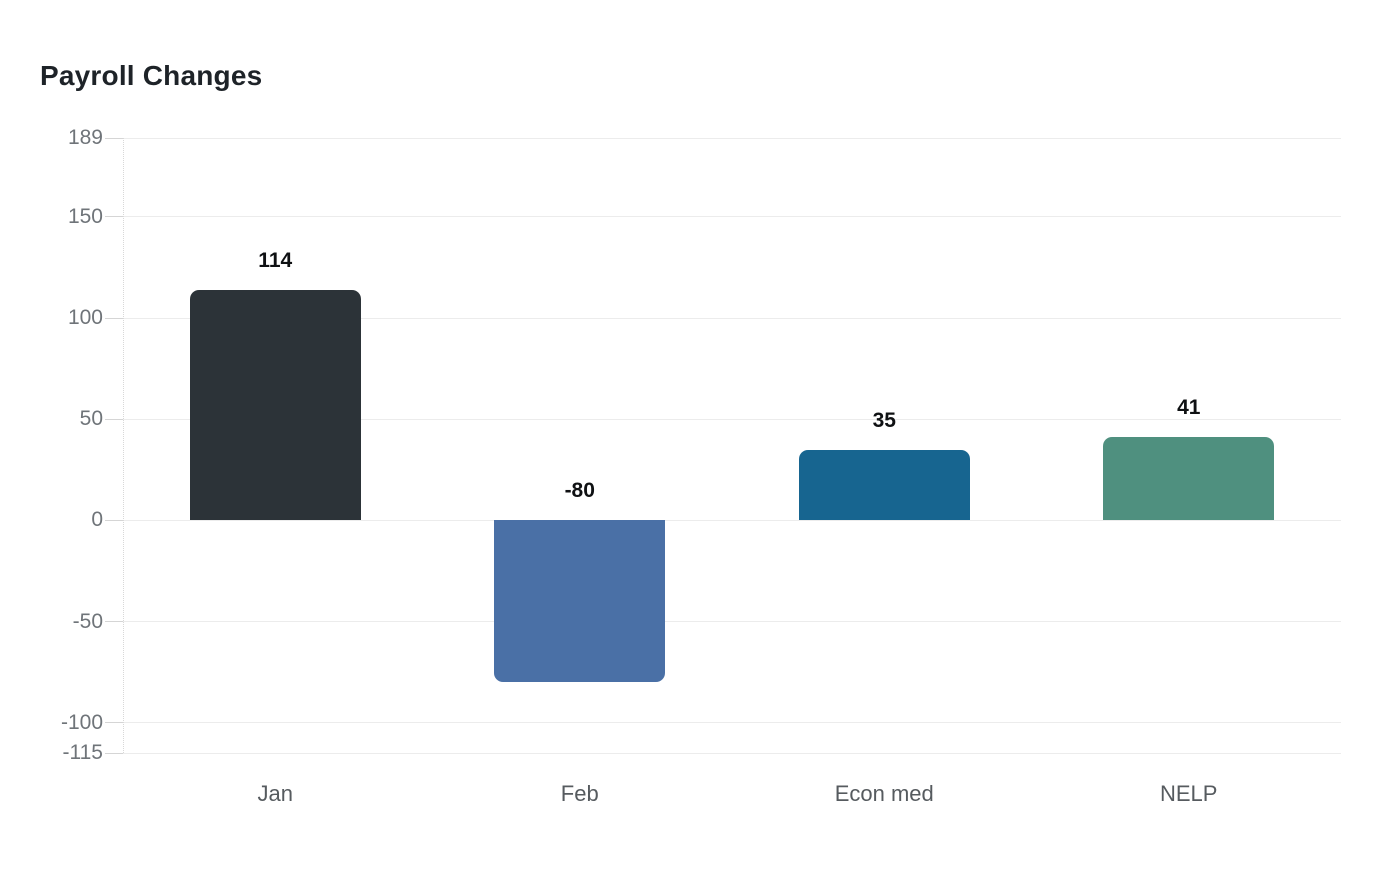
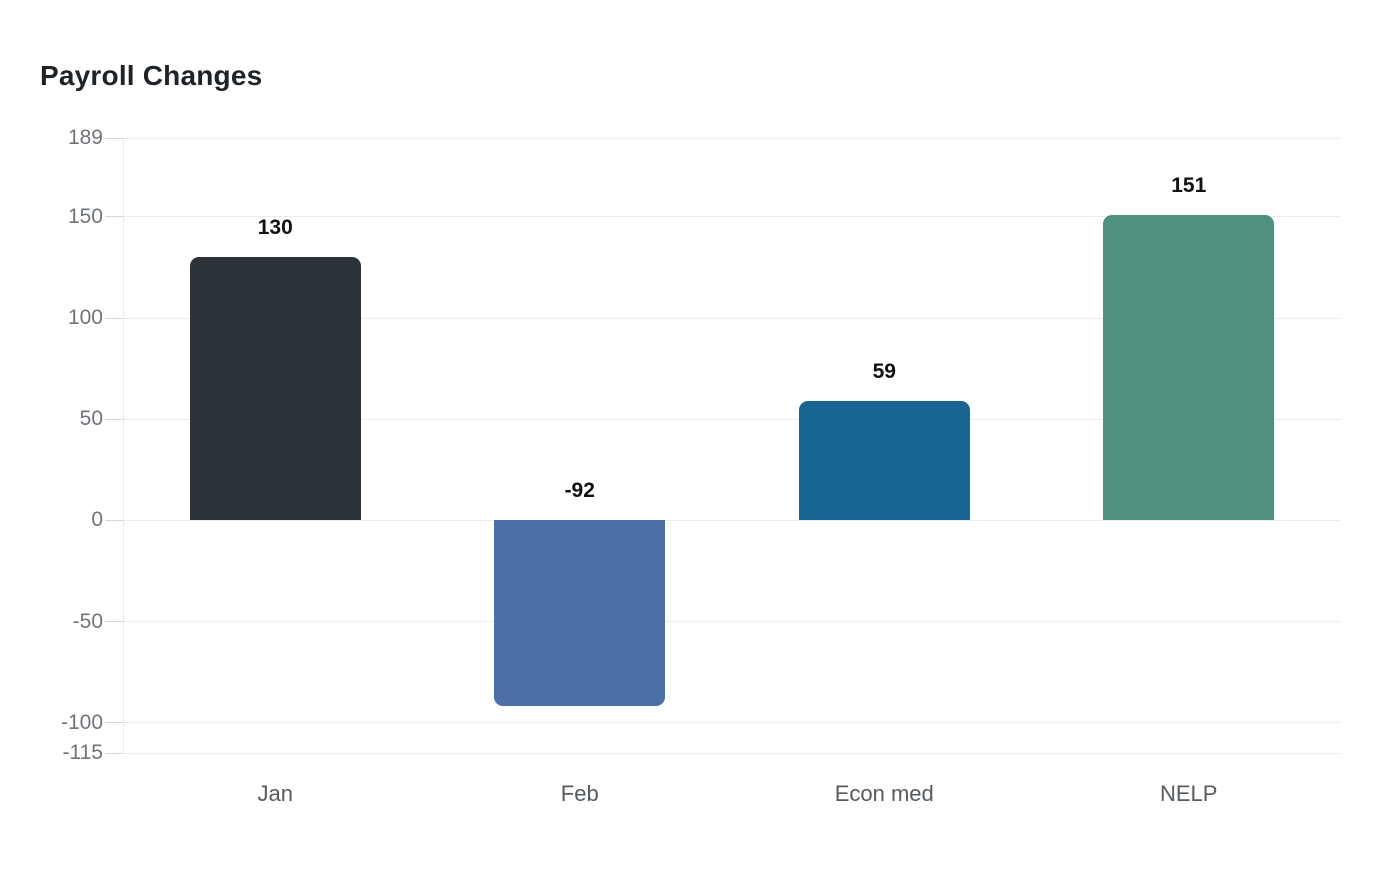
Jan: 114 -> 130
Feb: -80 -> -92
Econ med: 35 -> 59
NELP: 41 -> 151
